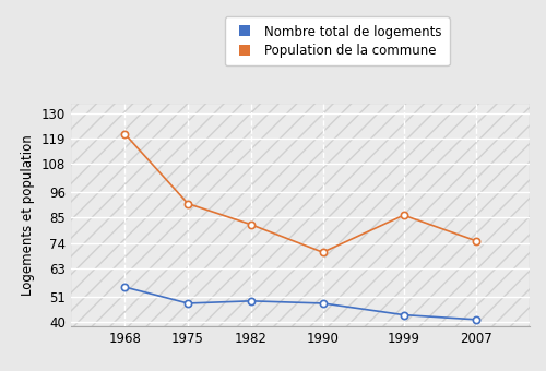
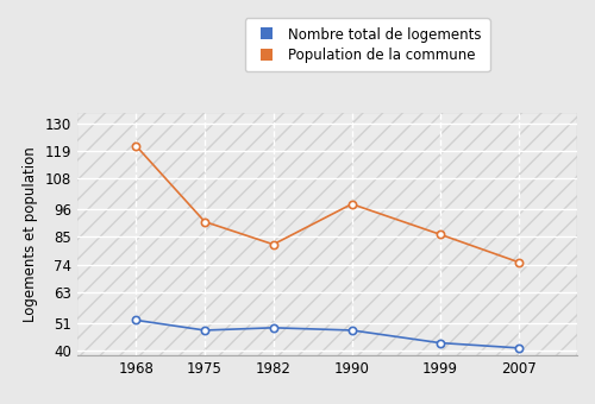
Nombre total de logements/1968: 55 -> 52
Population de la commune/1990: 70 -> 98
